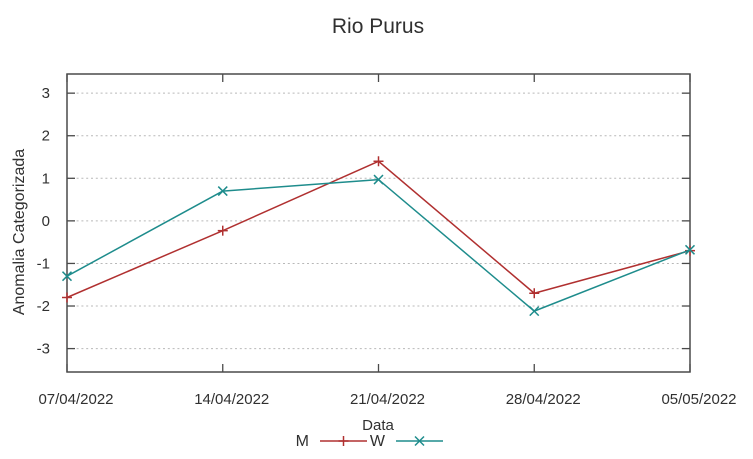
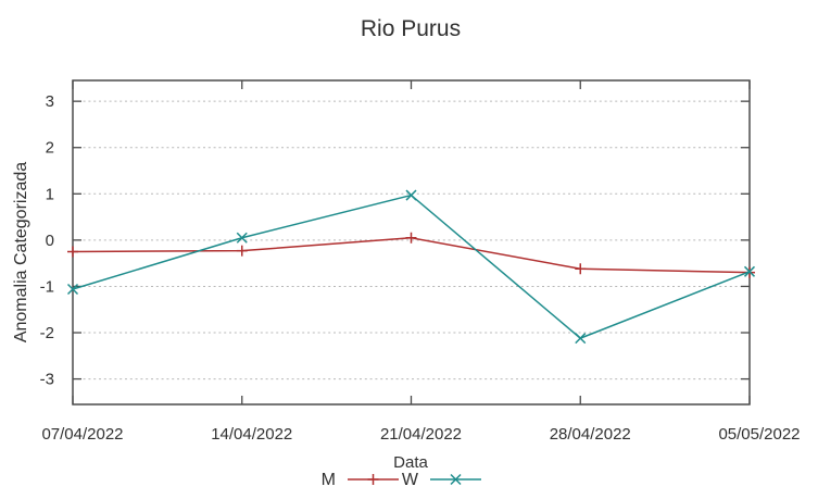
M/07/04/2022: -1.8 -> -0.2
W/07/04/2022: -1.3 -> -1.1
W/14/04/2022: 0.7 -> 0.1
M/21/04/2022: 1.4 -> 0.1
M/28/04/2022: -1.7 -> -0.6
